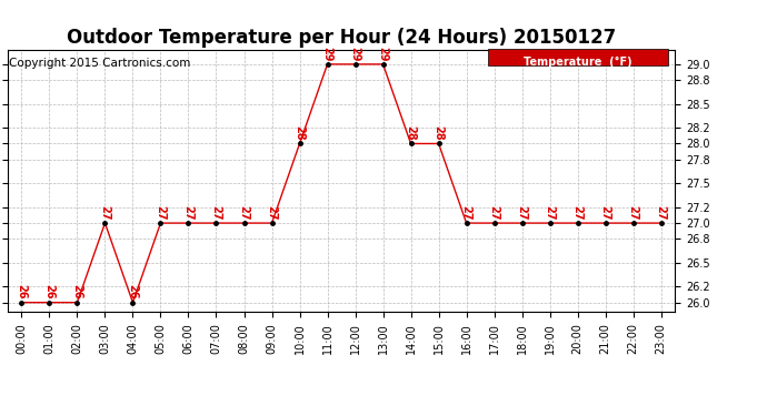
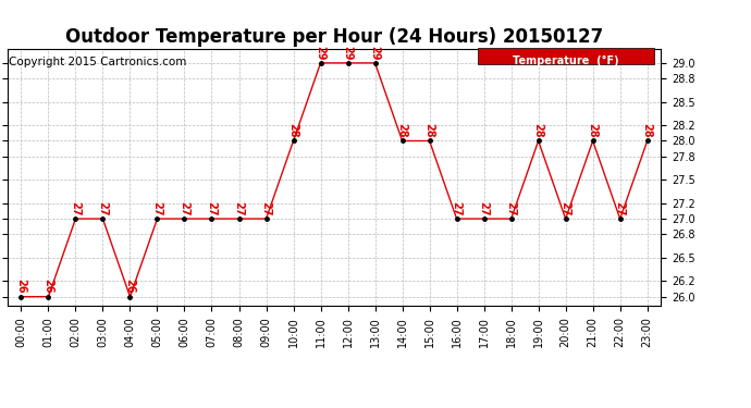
02:00: 26 -> 27
19:00: 27 -> 28
21:00: 27 -> 28
23:00: 27 -> 28
